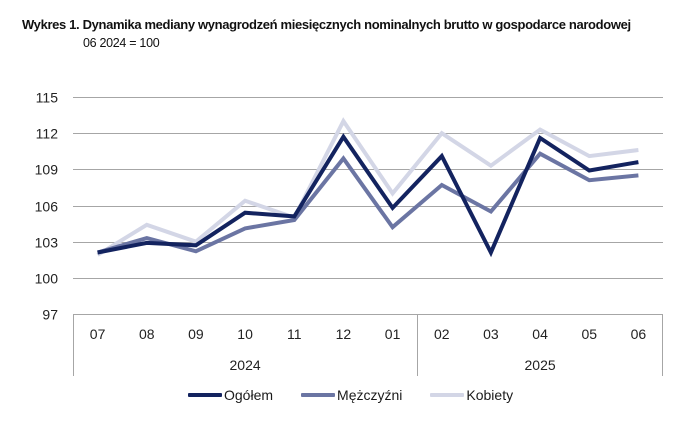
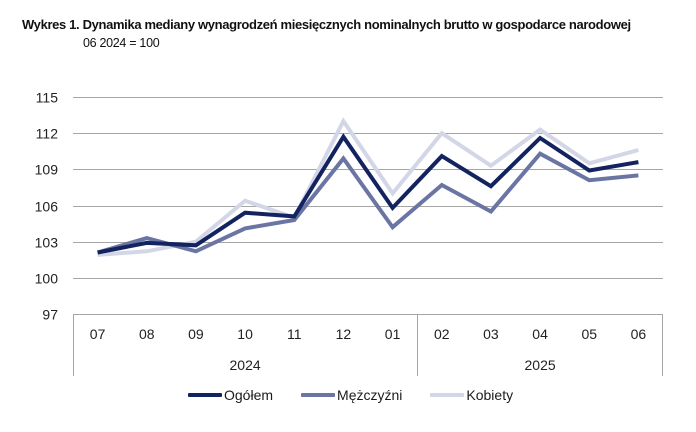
Kobiety/08: 104.4 -> 102.2
Ogółem/03: 102.1 -> 107.6
Kobiety/05: 110.1 -> 109.5
